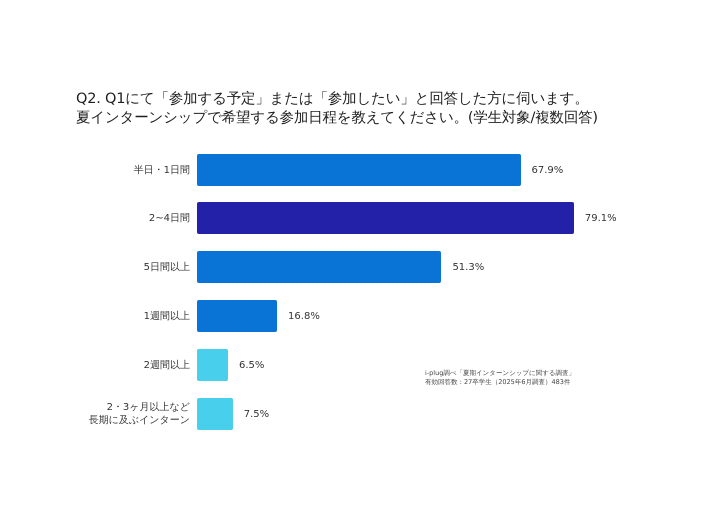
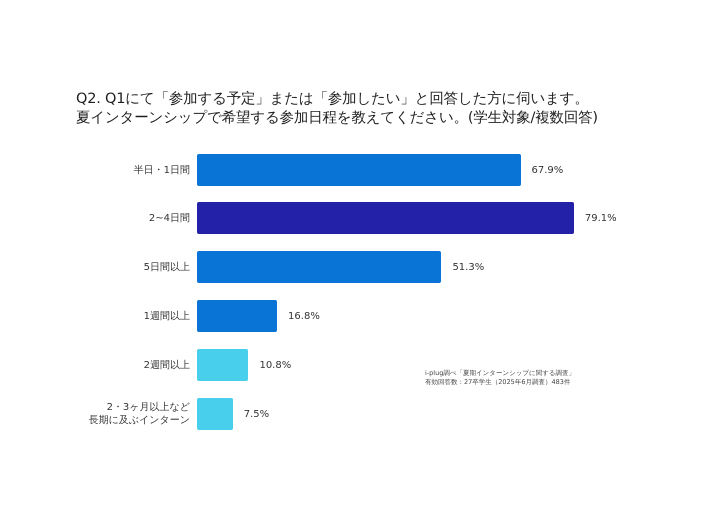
2週間以上: 6.5% -> 10.8%
